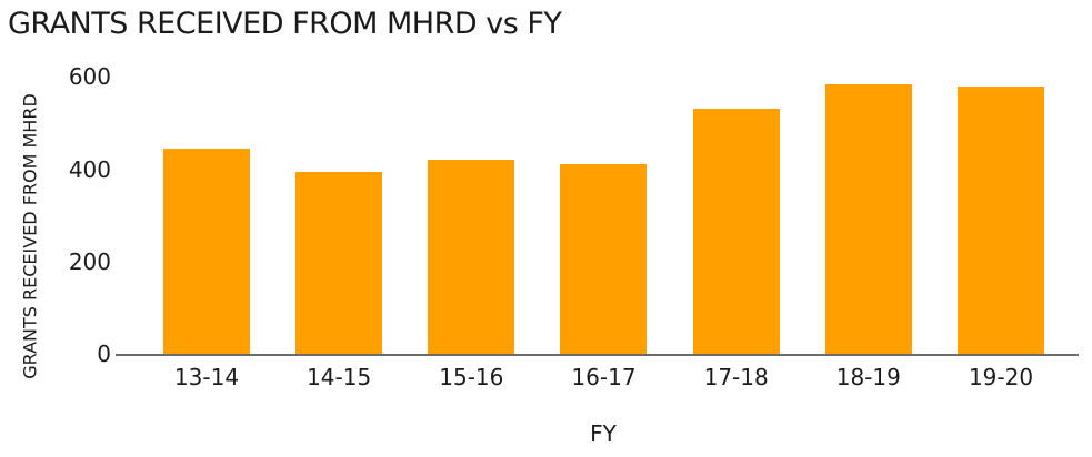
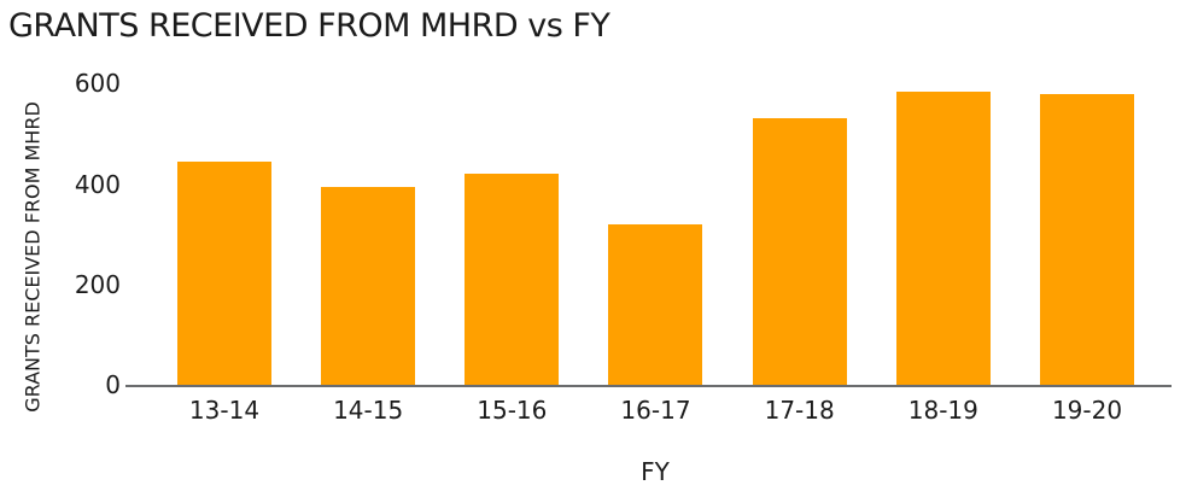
16-17: 410 -> 320
